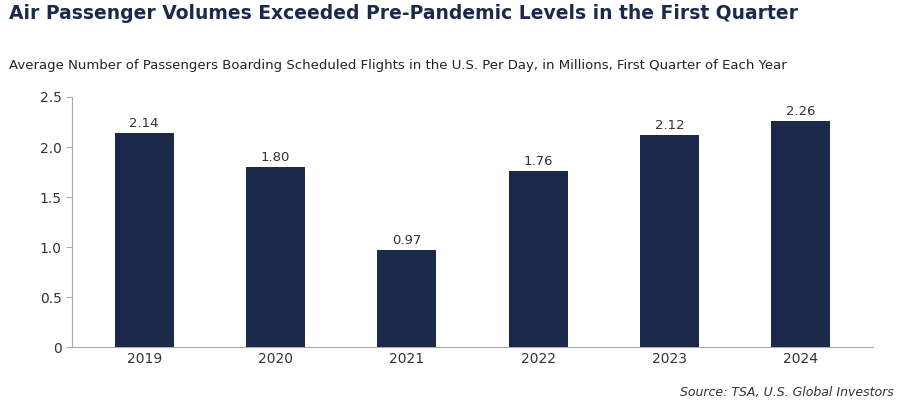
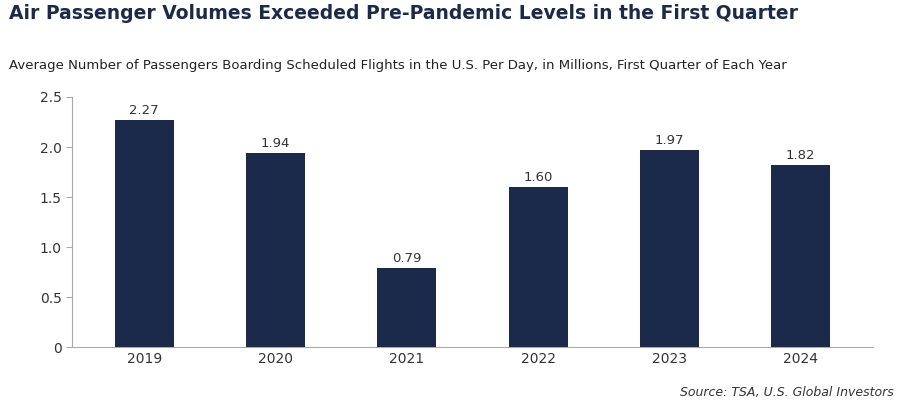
2019: 2.14 -> 2.27
2020: 1.80 -> 1.94
2021: 0.97 -> 0.79
2022: 1.76 -> 1.60
2023: 2.12 -> 1.97
2024: 2.26 -> 1.82
